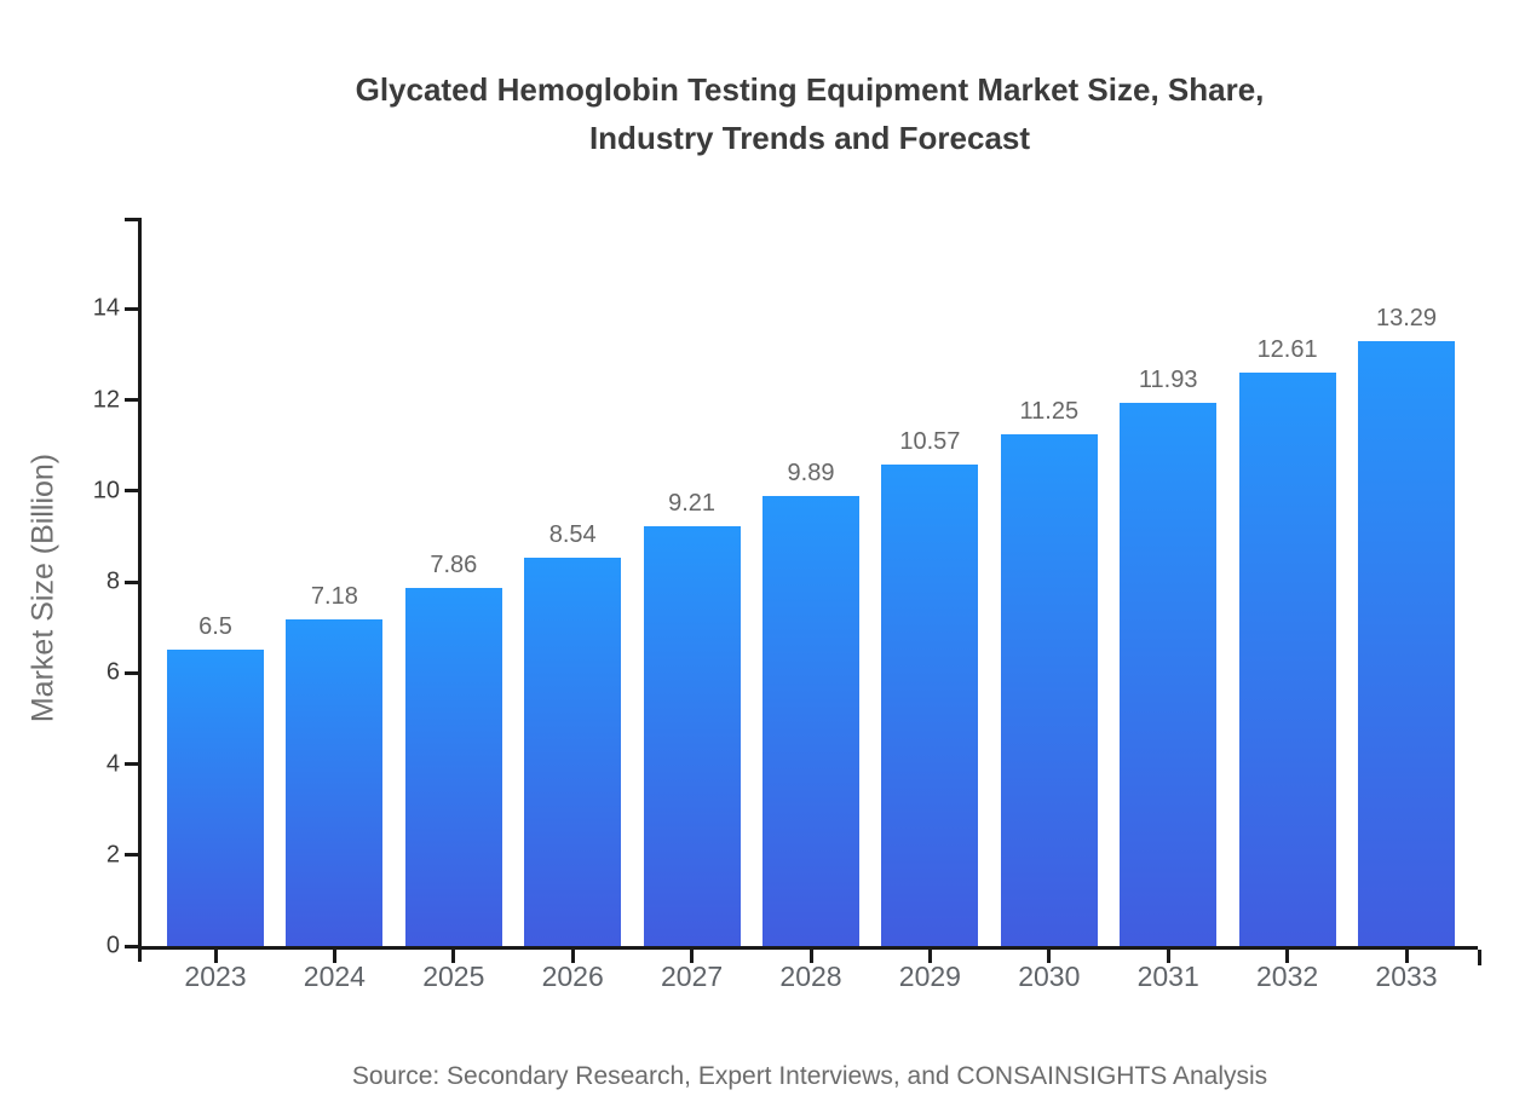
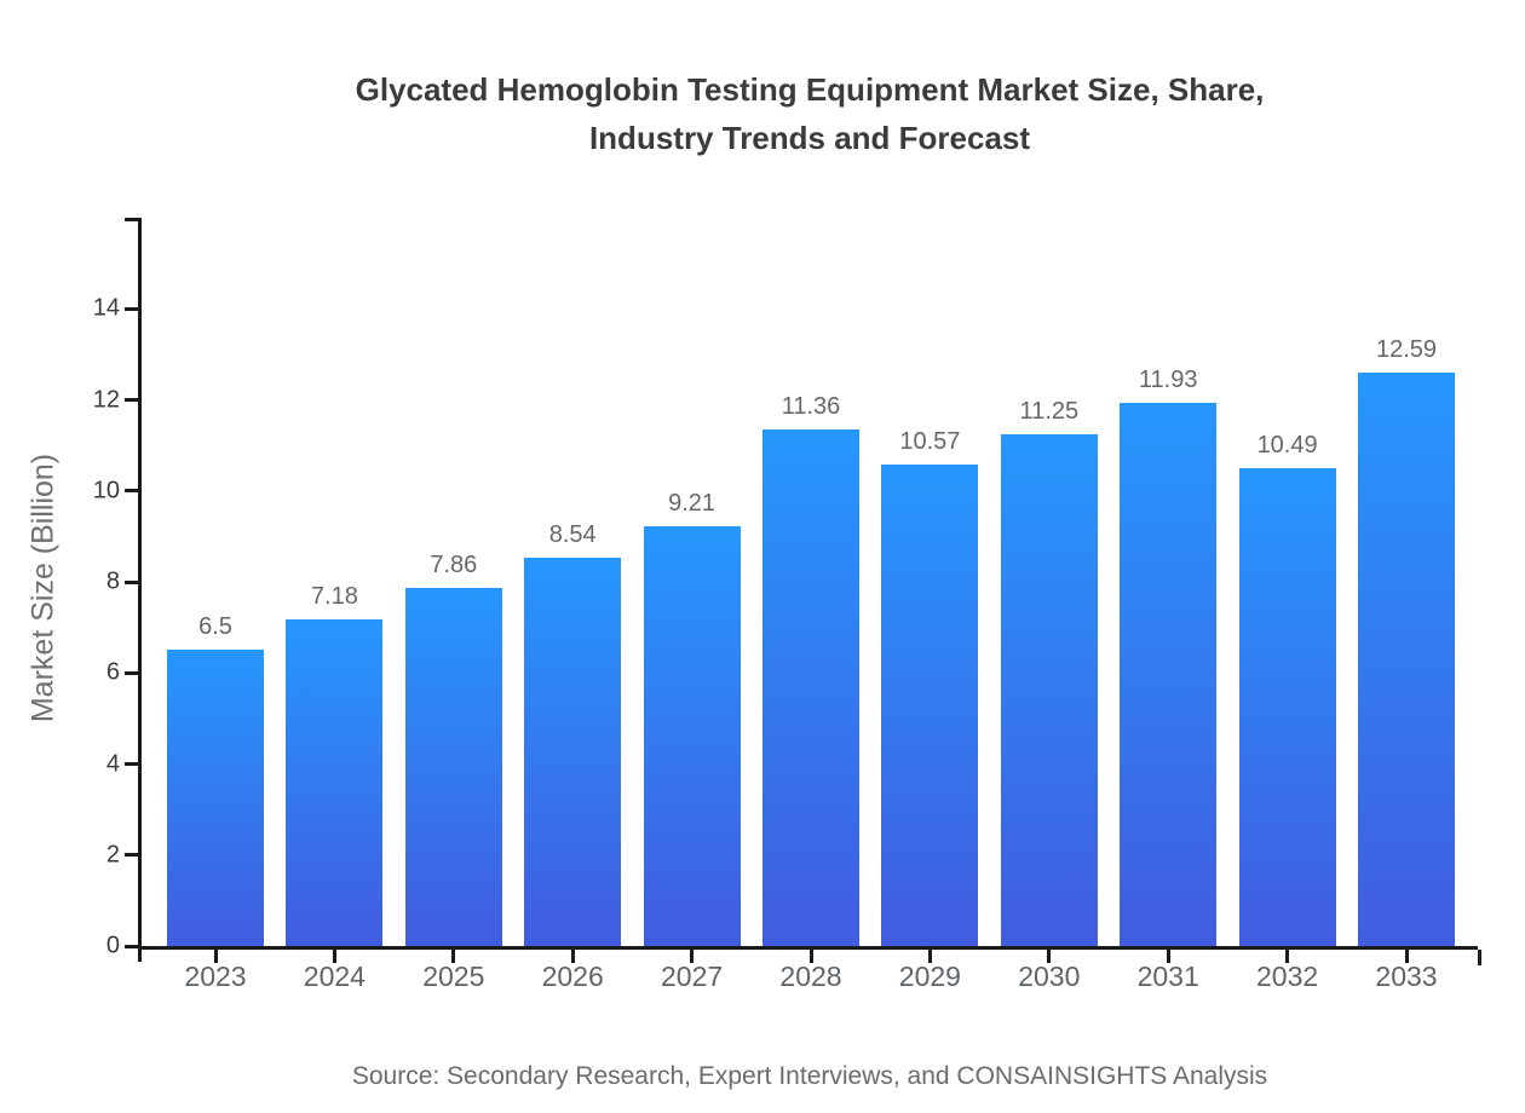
2028: 9.89 -> 11.36
2032: 12.61 -> 10.49
2033: 13.29 -> 12.59
